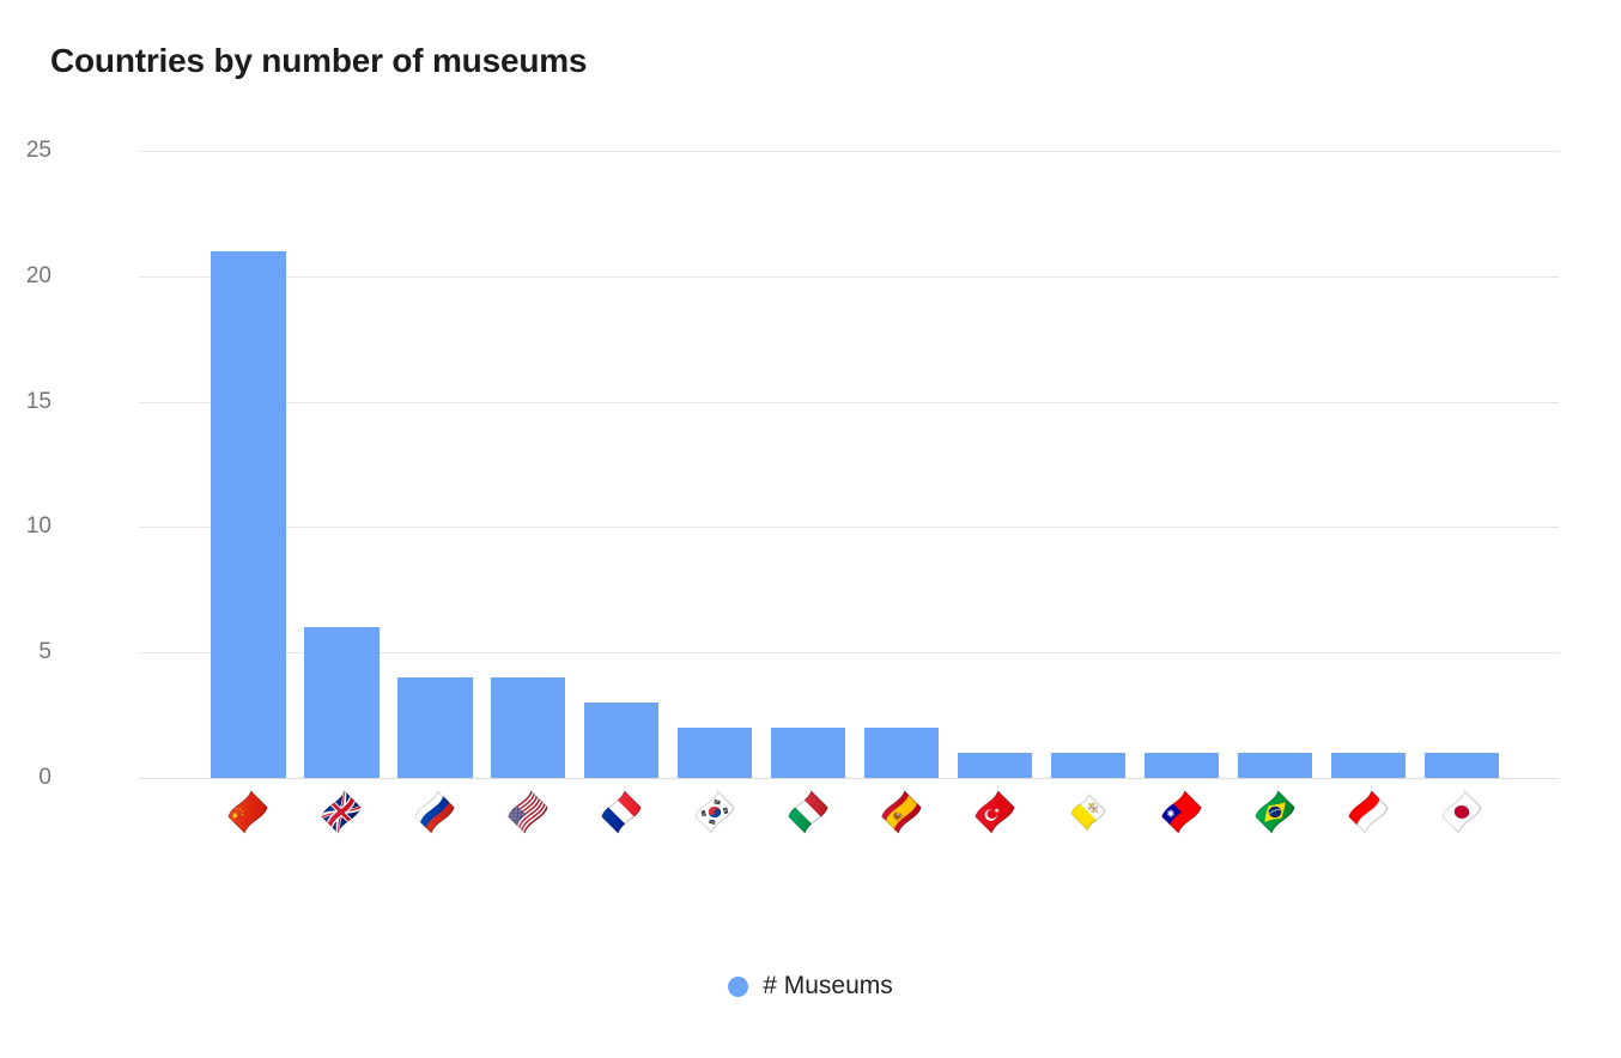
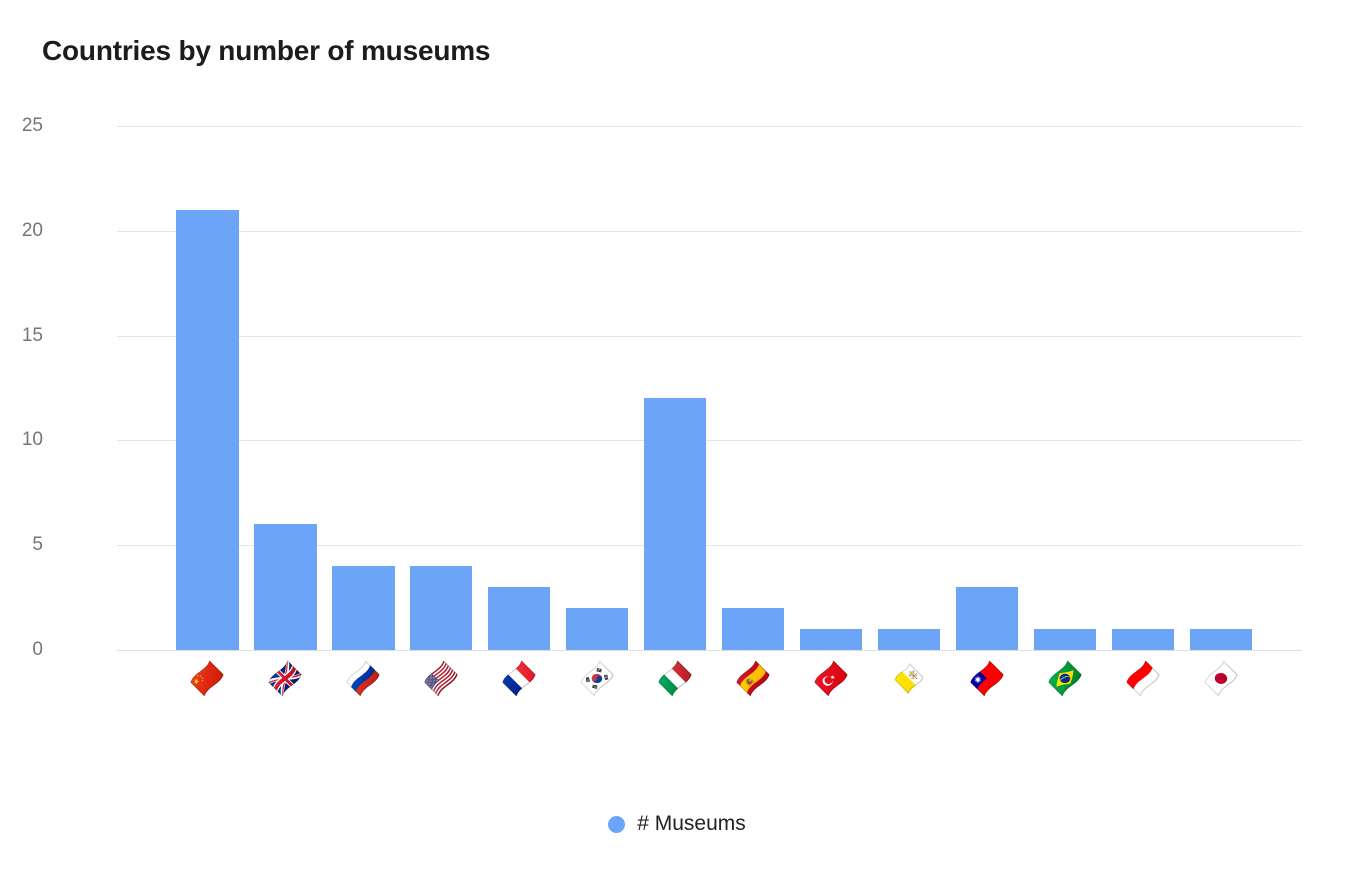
🇮🇹: 2 -> 12
🇹🇼: 1 -> 3
